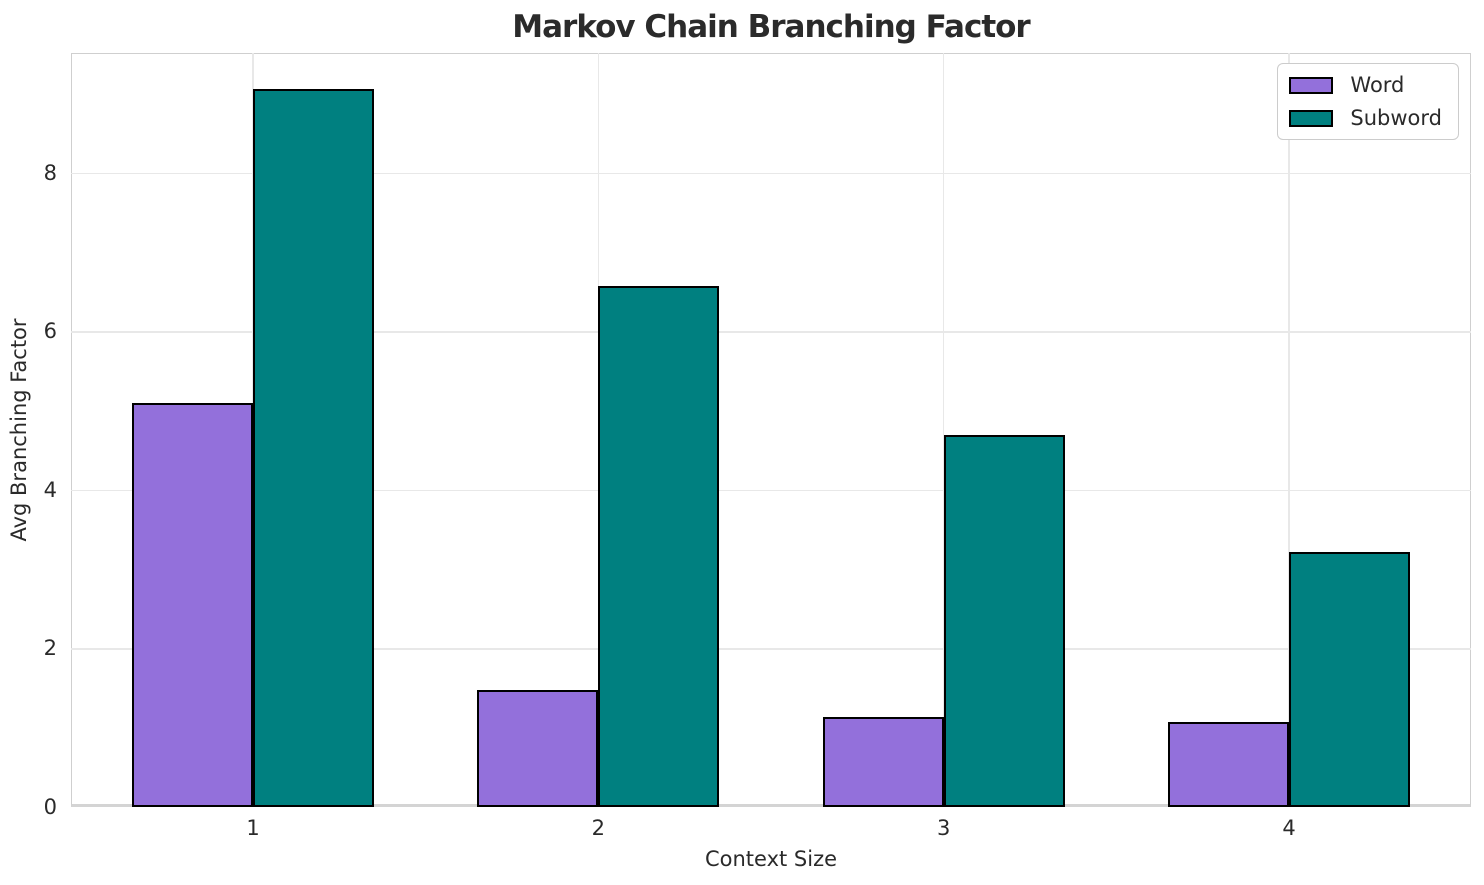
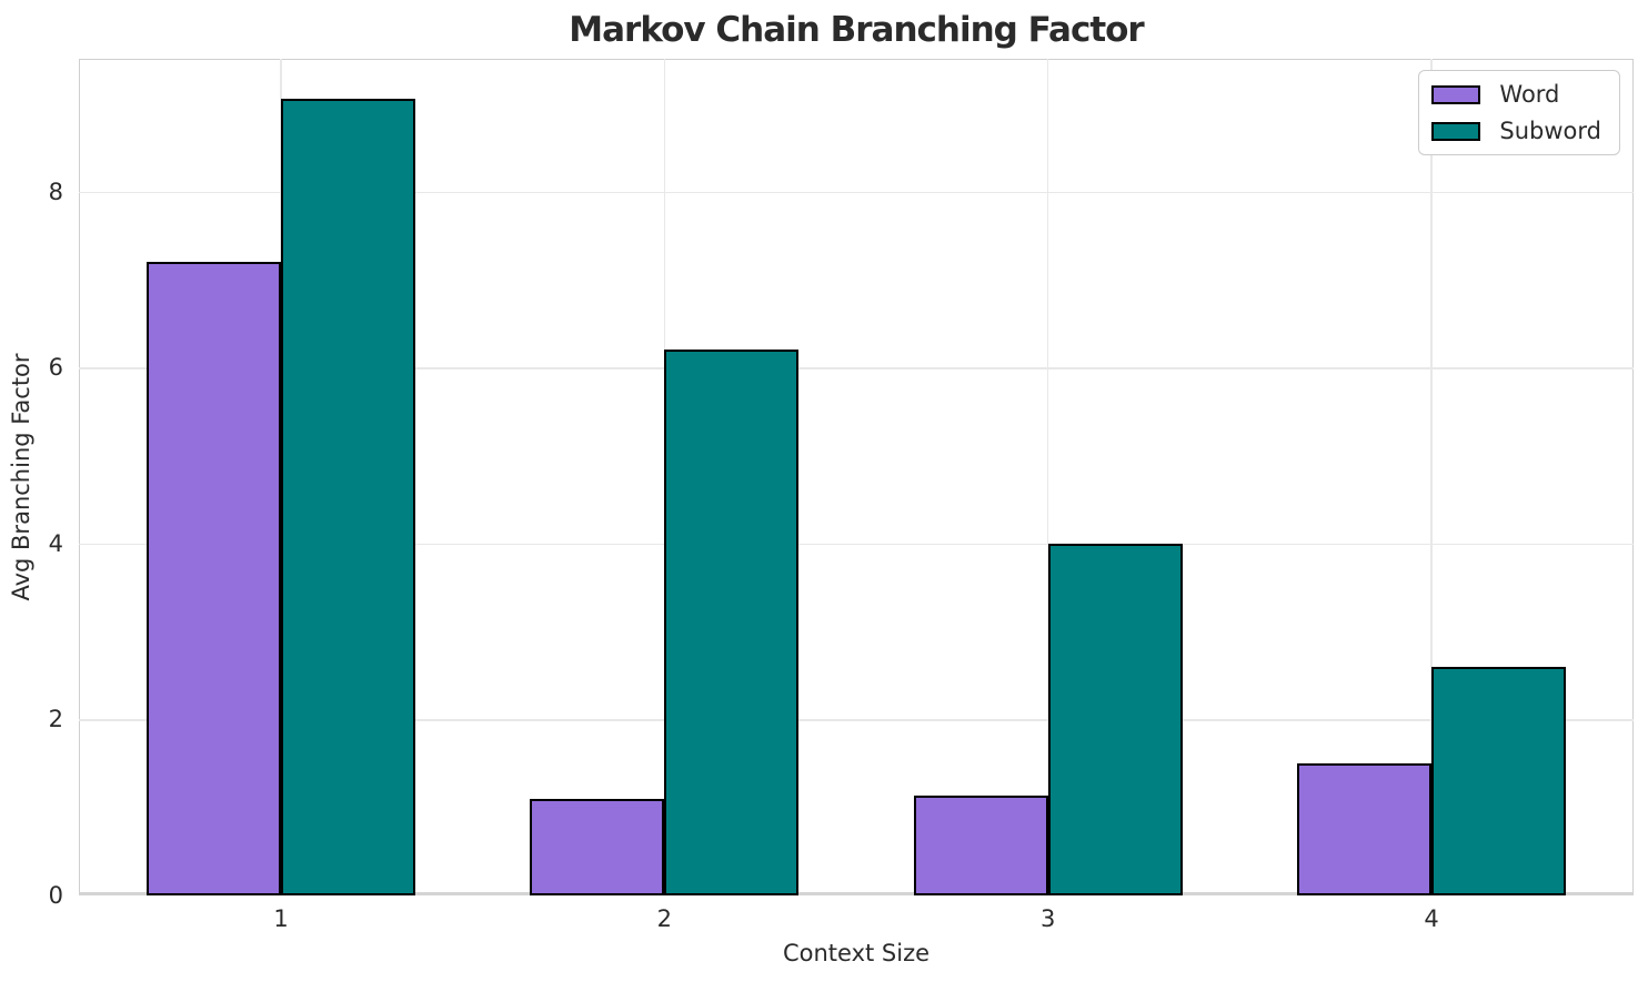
Word/1: 5.1 -> 7.2
Word/2: 1.5 -> 1.1
Subword/2: 6.6 -> 6.2
Subword/3: 4.7 -> 4.0
Word/4: 1.1 -> 1.5
Subword/4: 3.2 -> 2.6
